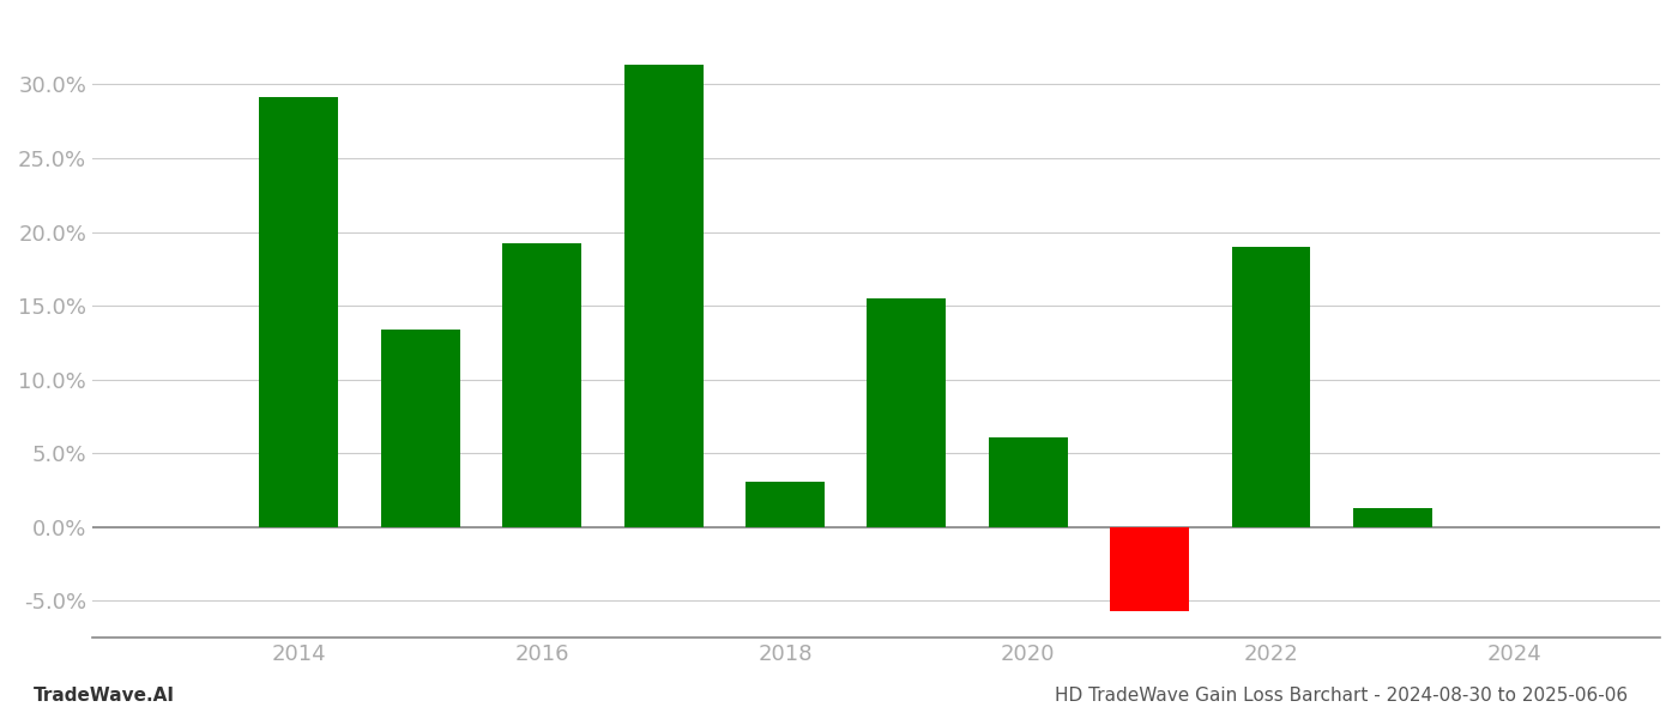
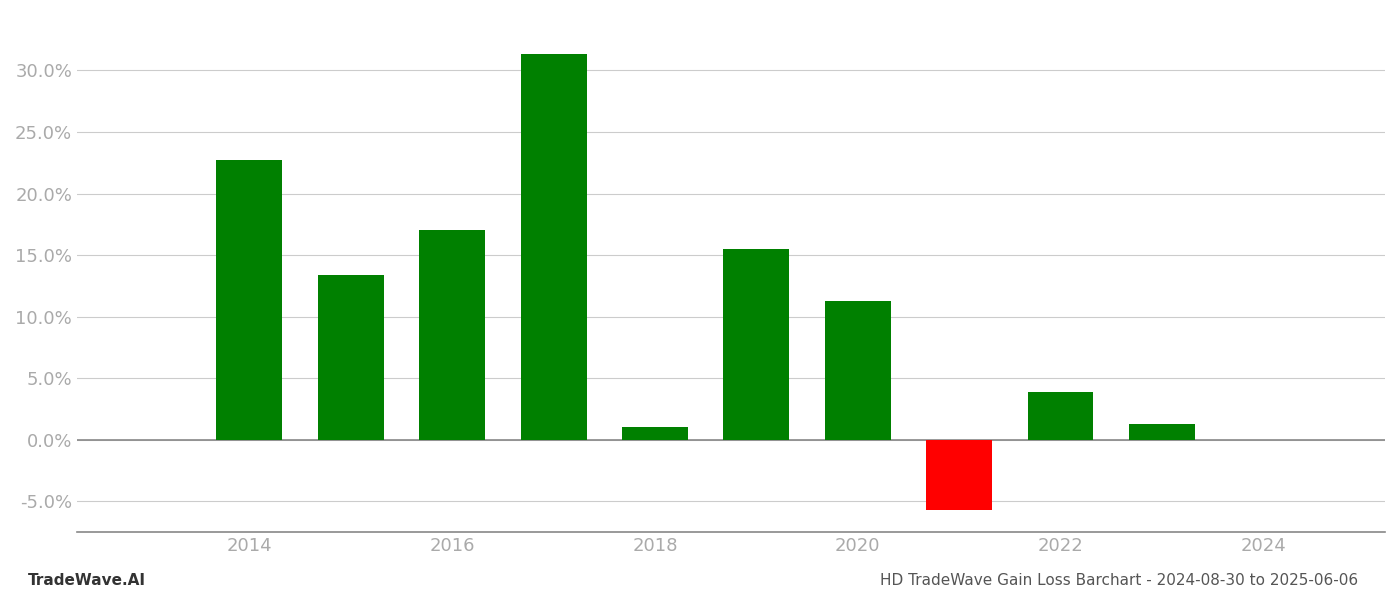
2014: 29.1% -> 22.7%
2016: 19.2% -> 17.0%
2018: 3.1% -> 1.0%
2020: 6.1% -> 11.3%
2022: 19.0% -> 3.9%
